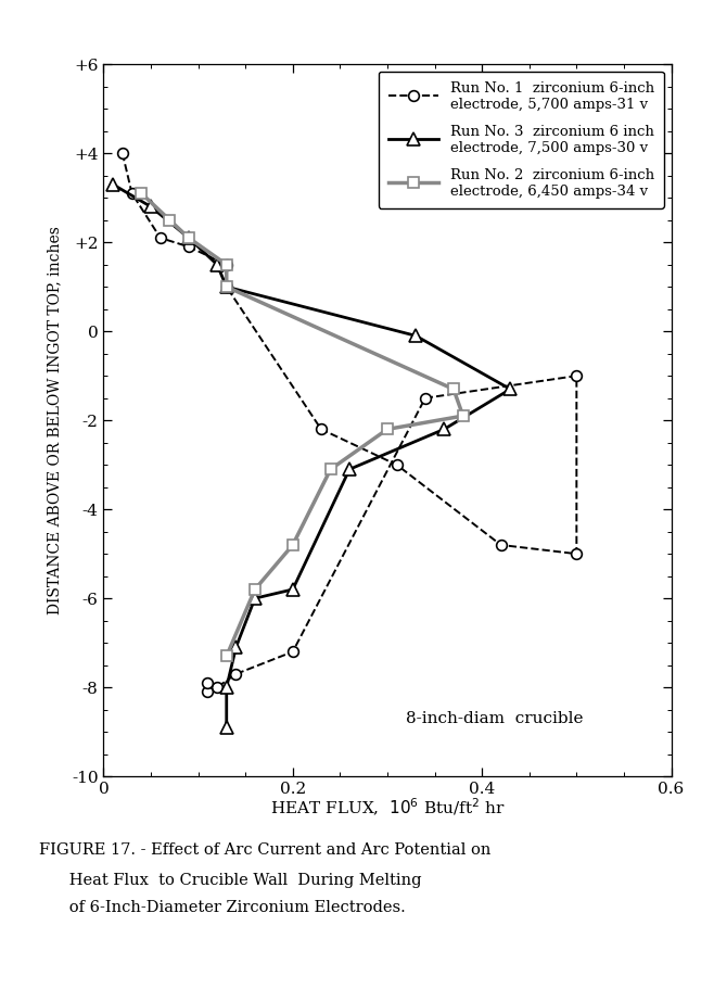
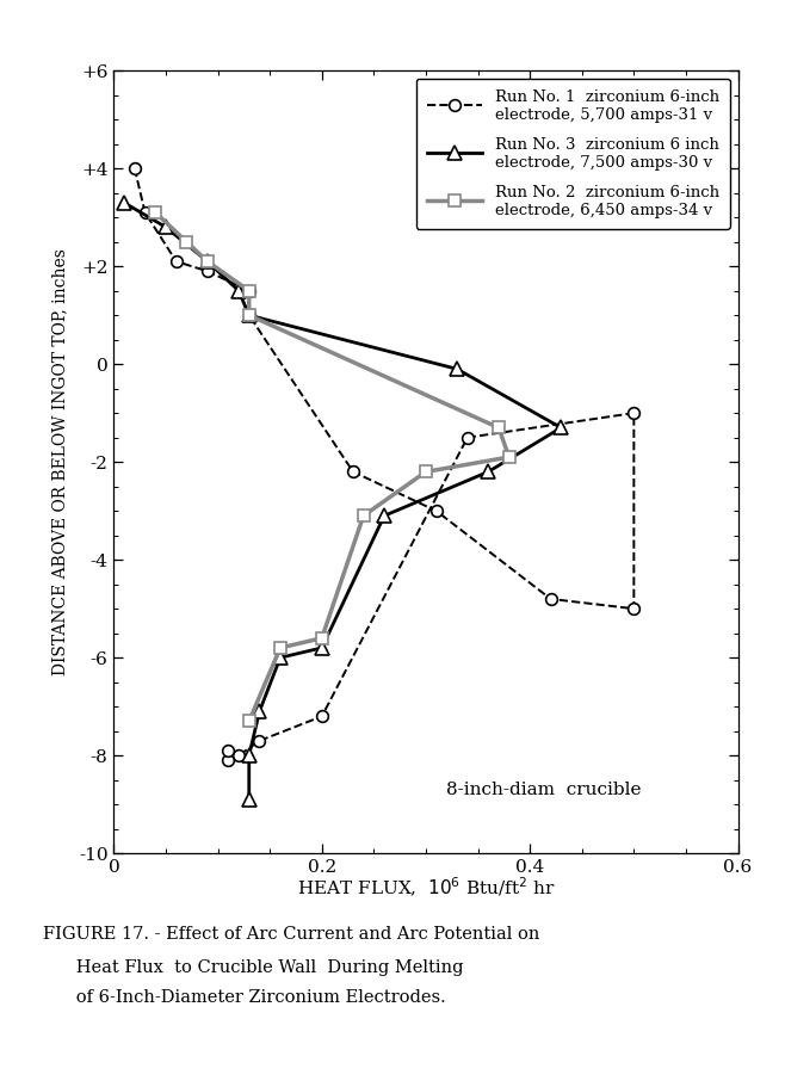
Run No. 2 zirconium 6-inch electrode, 6,450 amps-34 v/0.2: -4.8 -> -5.6
